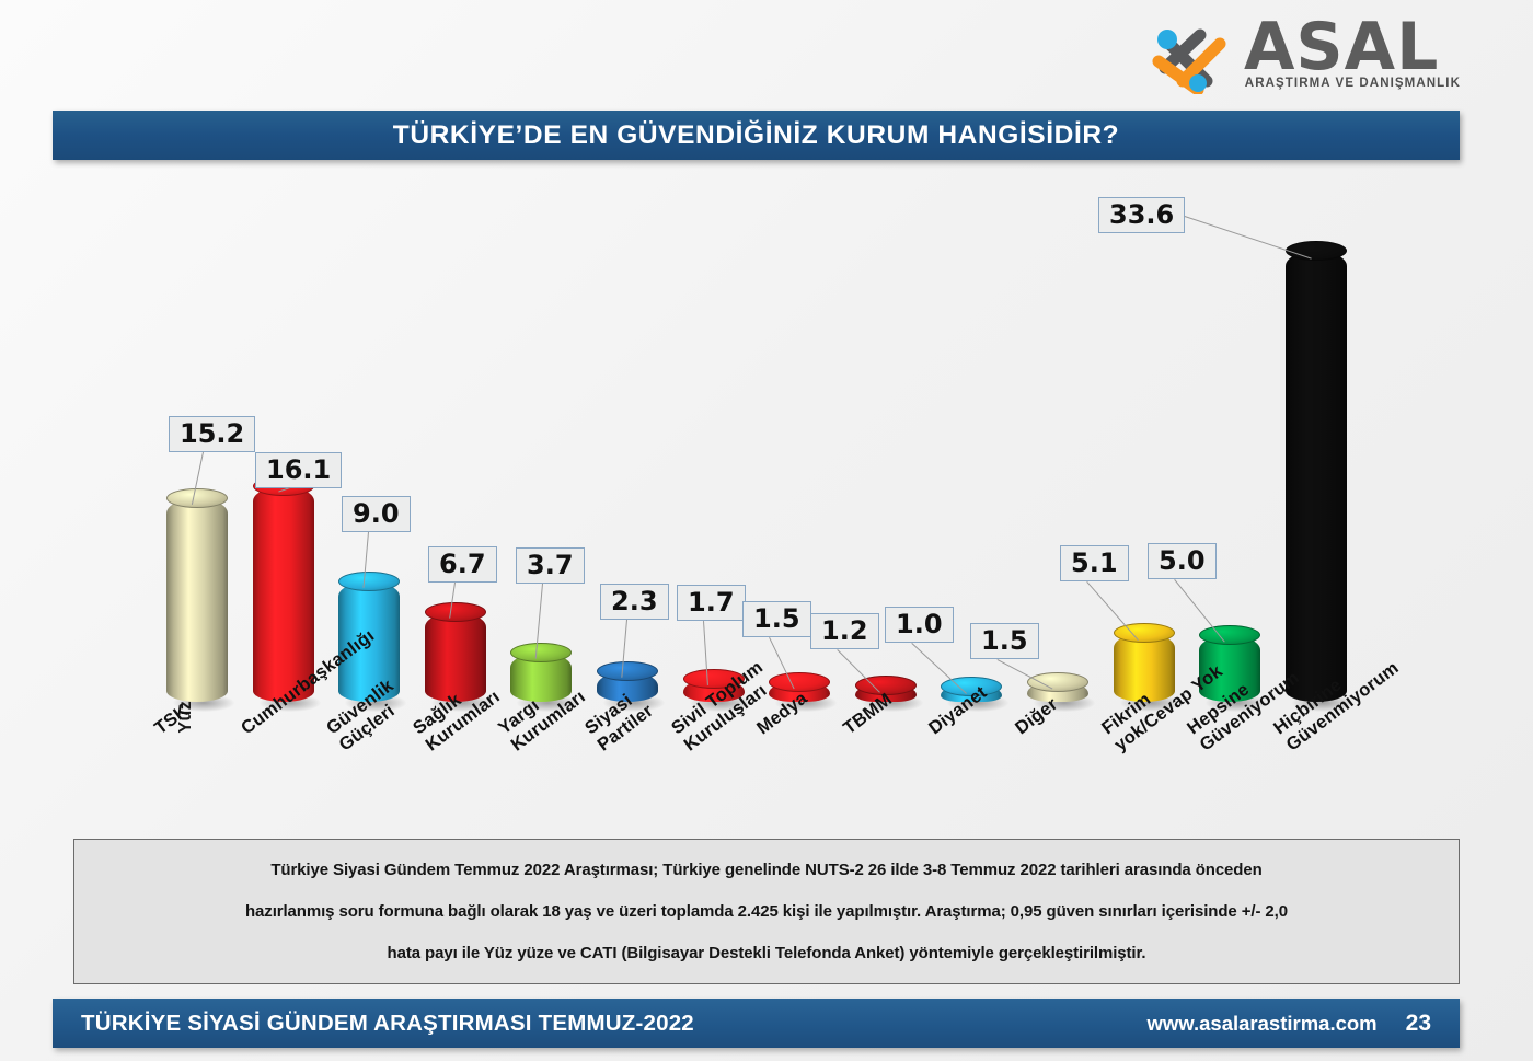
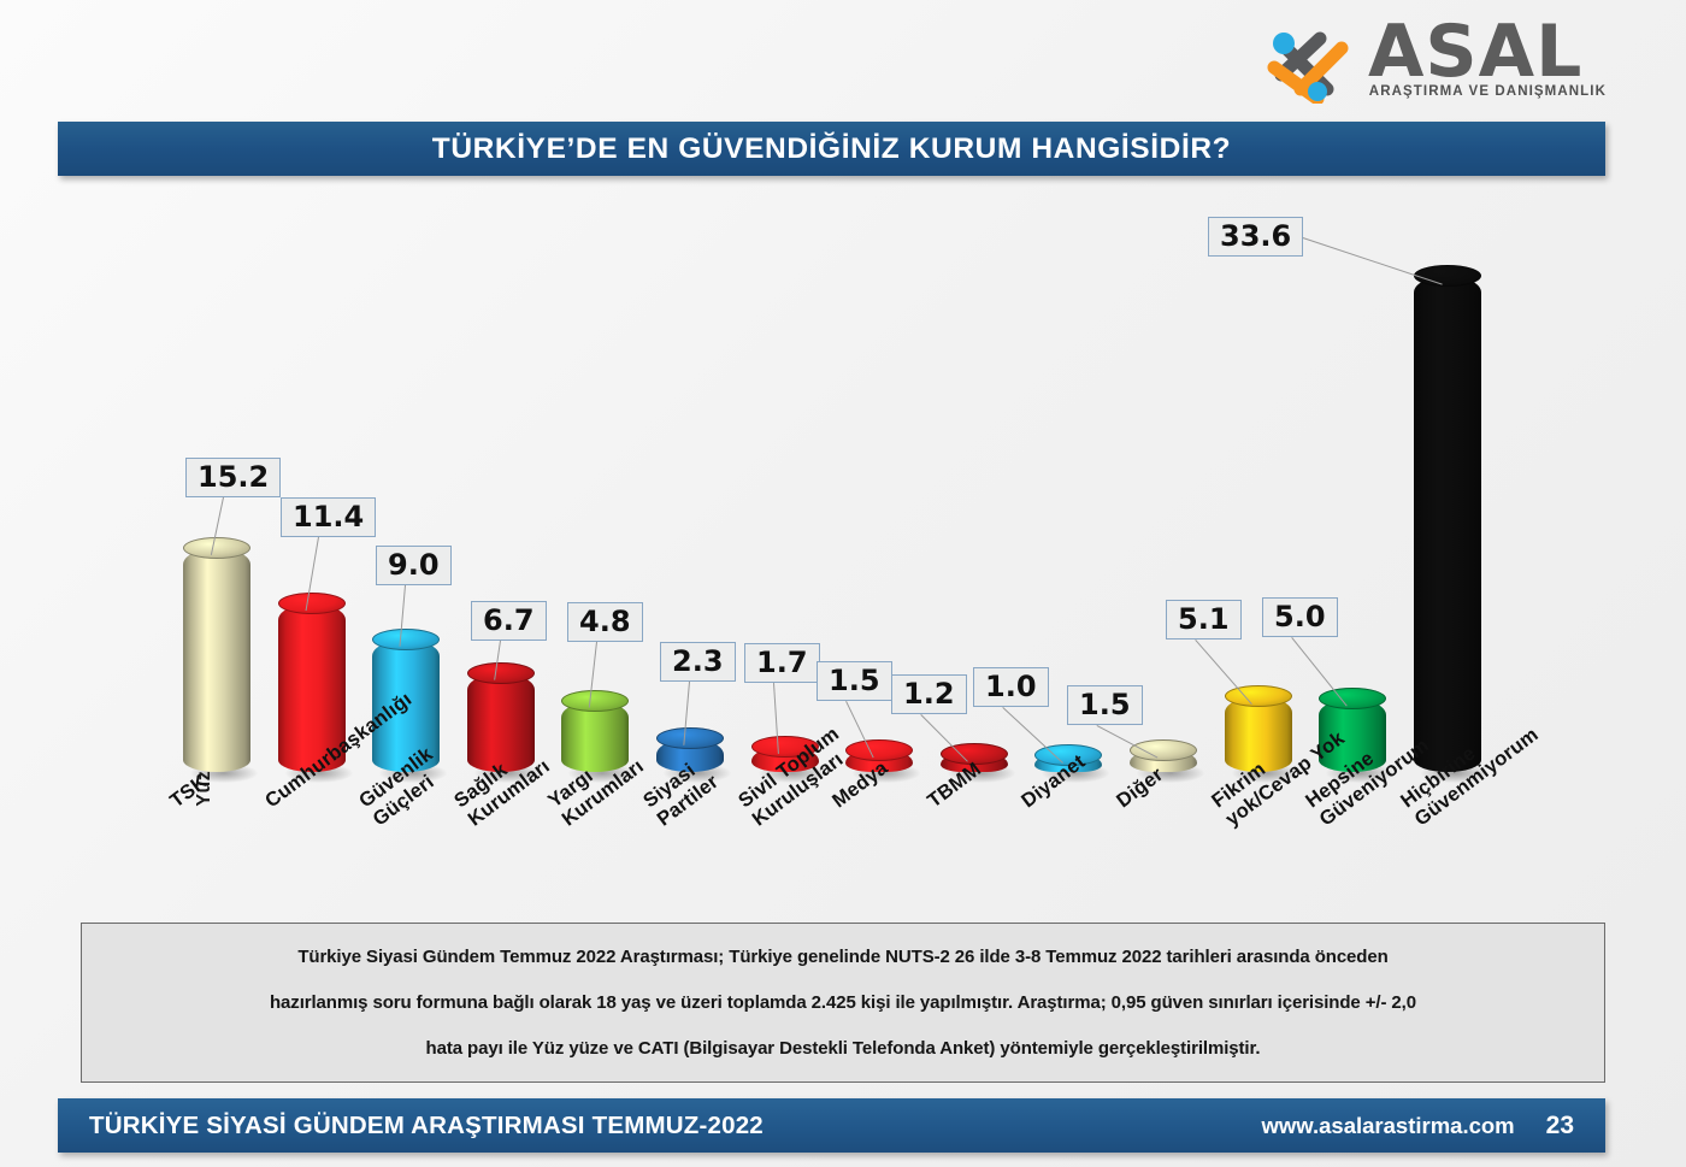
Cumhurbaşkanlığı: 16.1 -> 11.4
Yargı Kurumları: 3.7 -> 4.8
